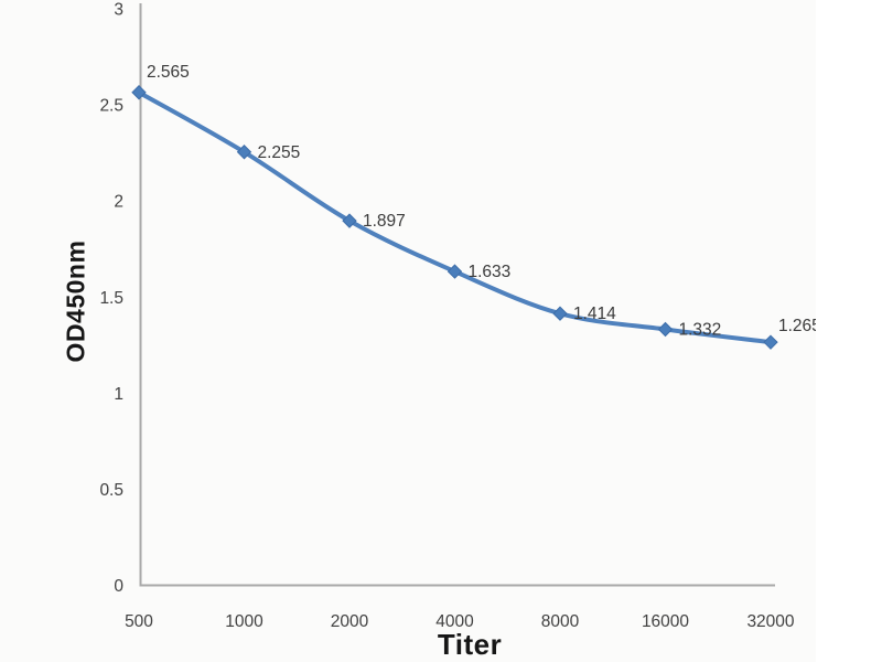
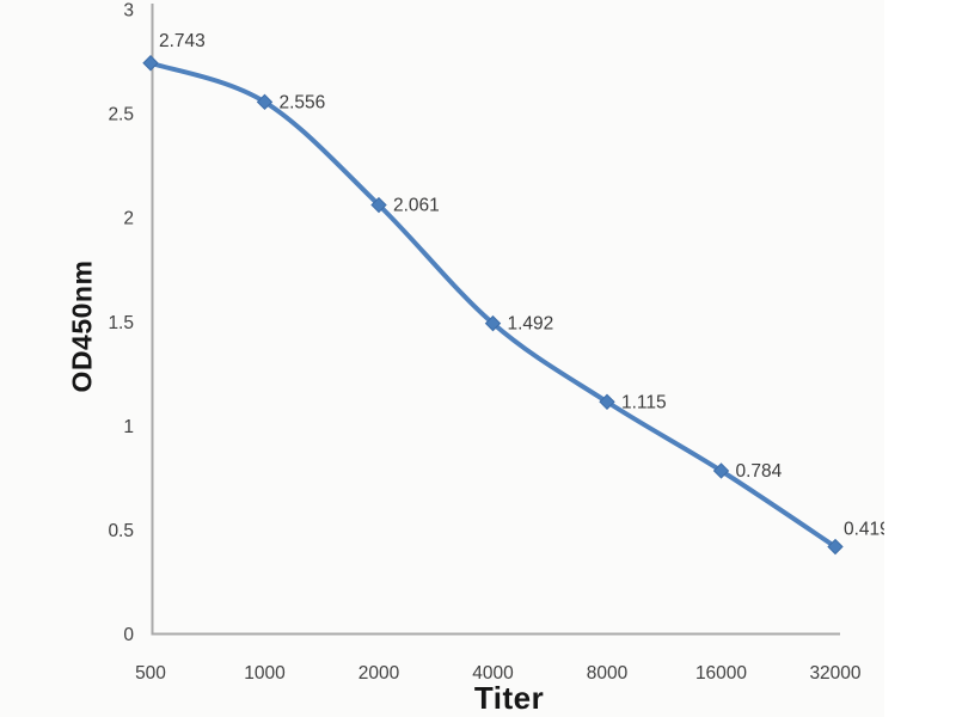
500: 2.565 -> 2.743
1000: 2.255 -> 2.556
2000: 1.897 -> 2.061
4000: 1.633 -> 1.492
8000: 1.414 -> 1.115
16000: 1.332 -> 0.784
32000: 1.265 -> 0.419
